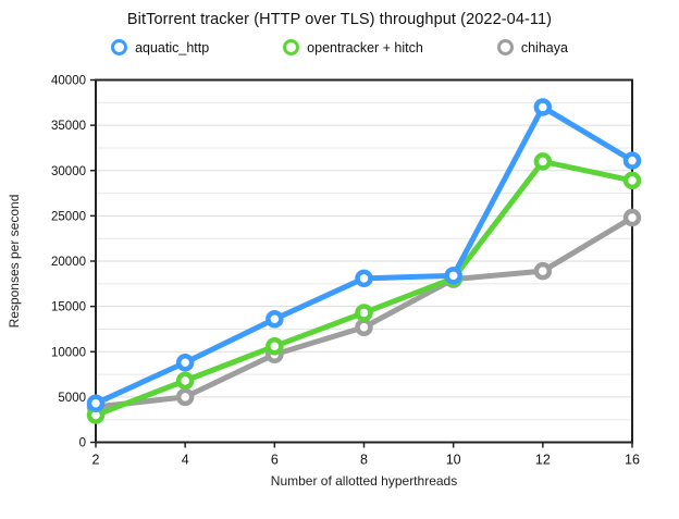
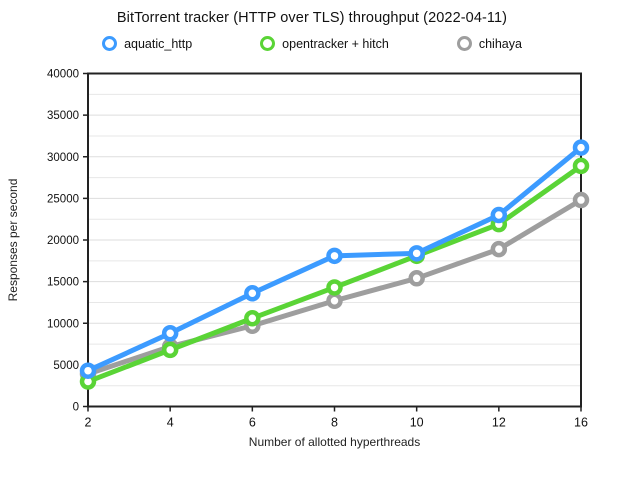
chihaya/4: 5000 -> 7000
chihaya/10: 18000 -> 15000
aquatic_http/12: 37000 -> 23000
opentracker + hitch/12: 31000 -> 22000
